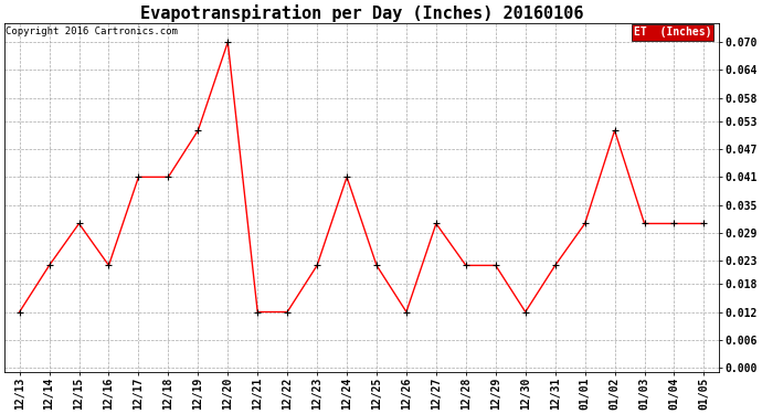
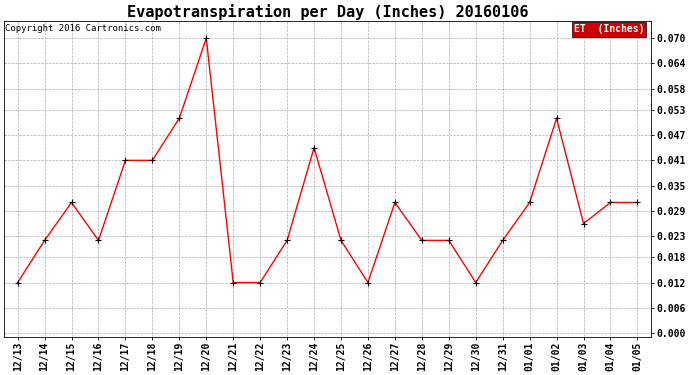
12/24: 0.041 -> 0.044
01/03: 0.031 -> 0.026
